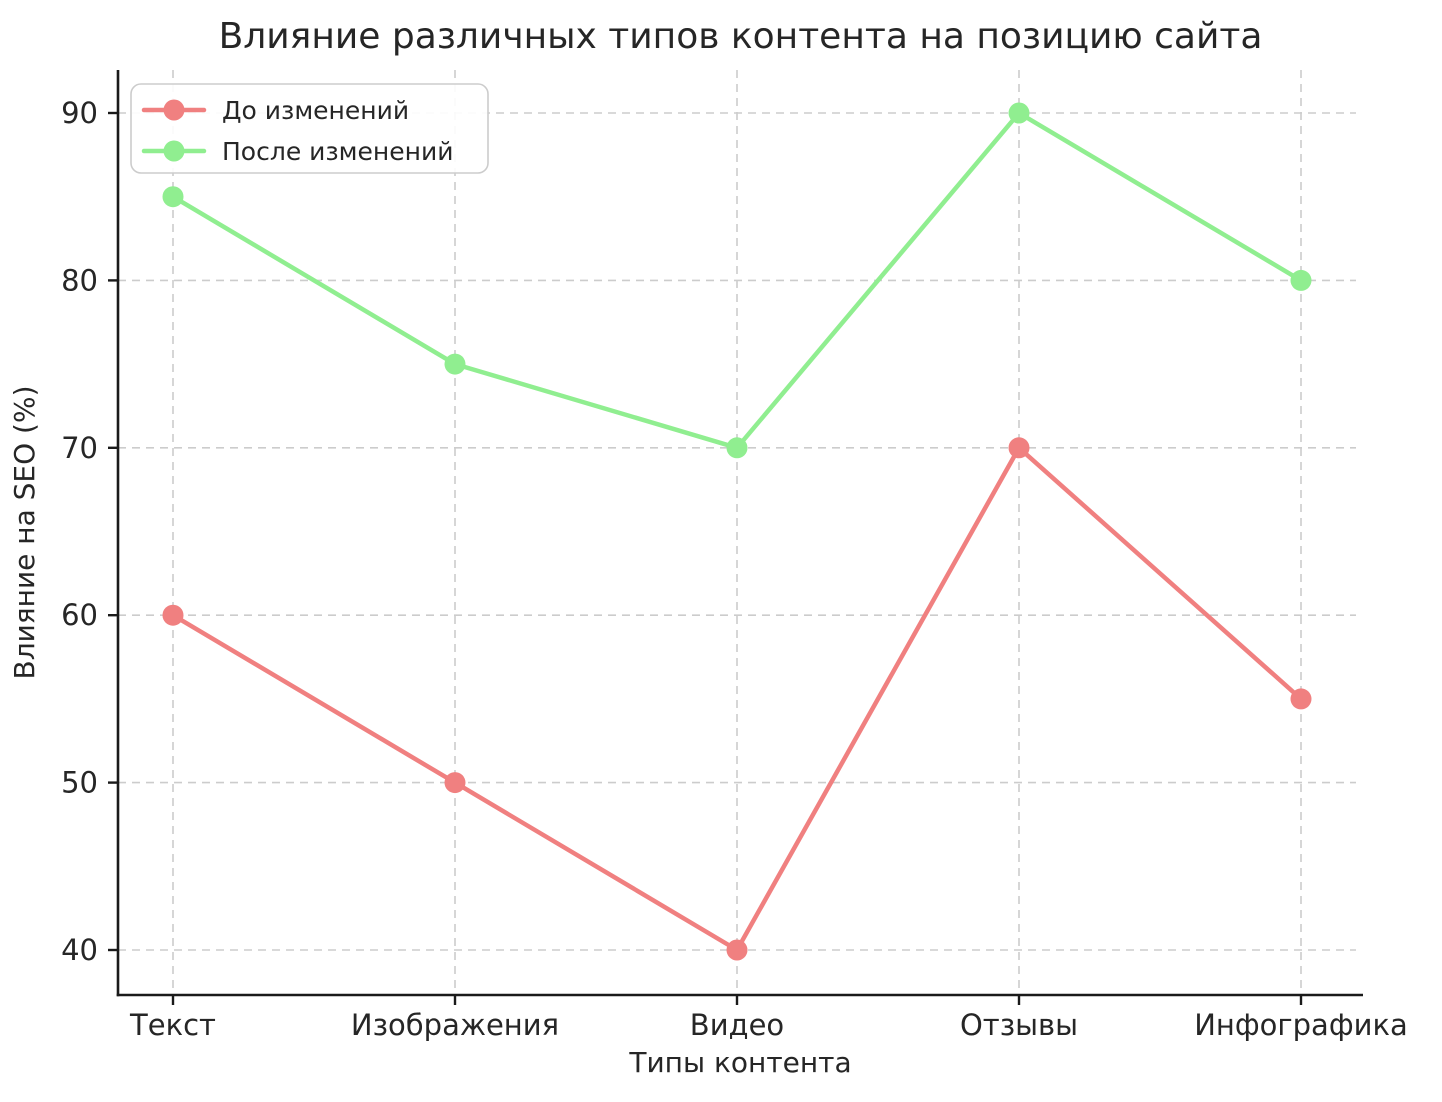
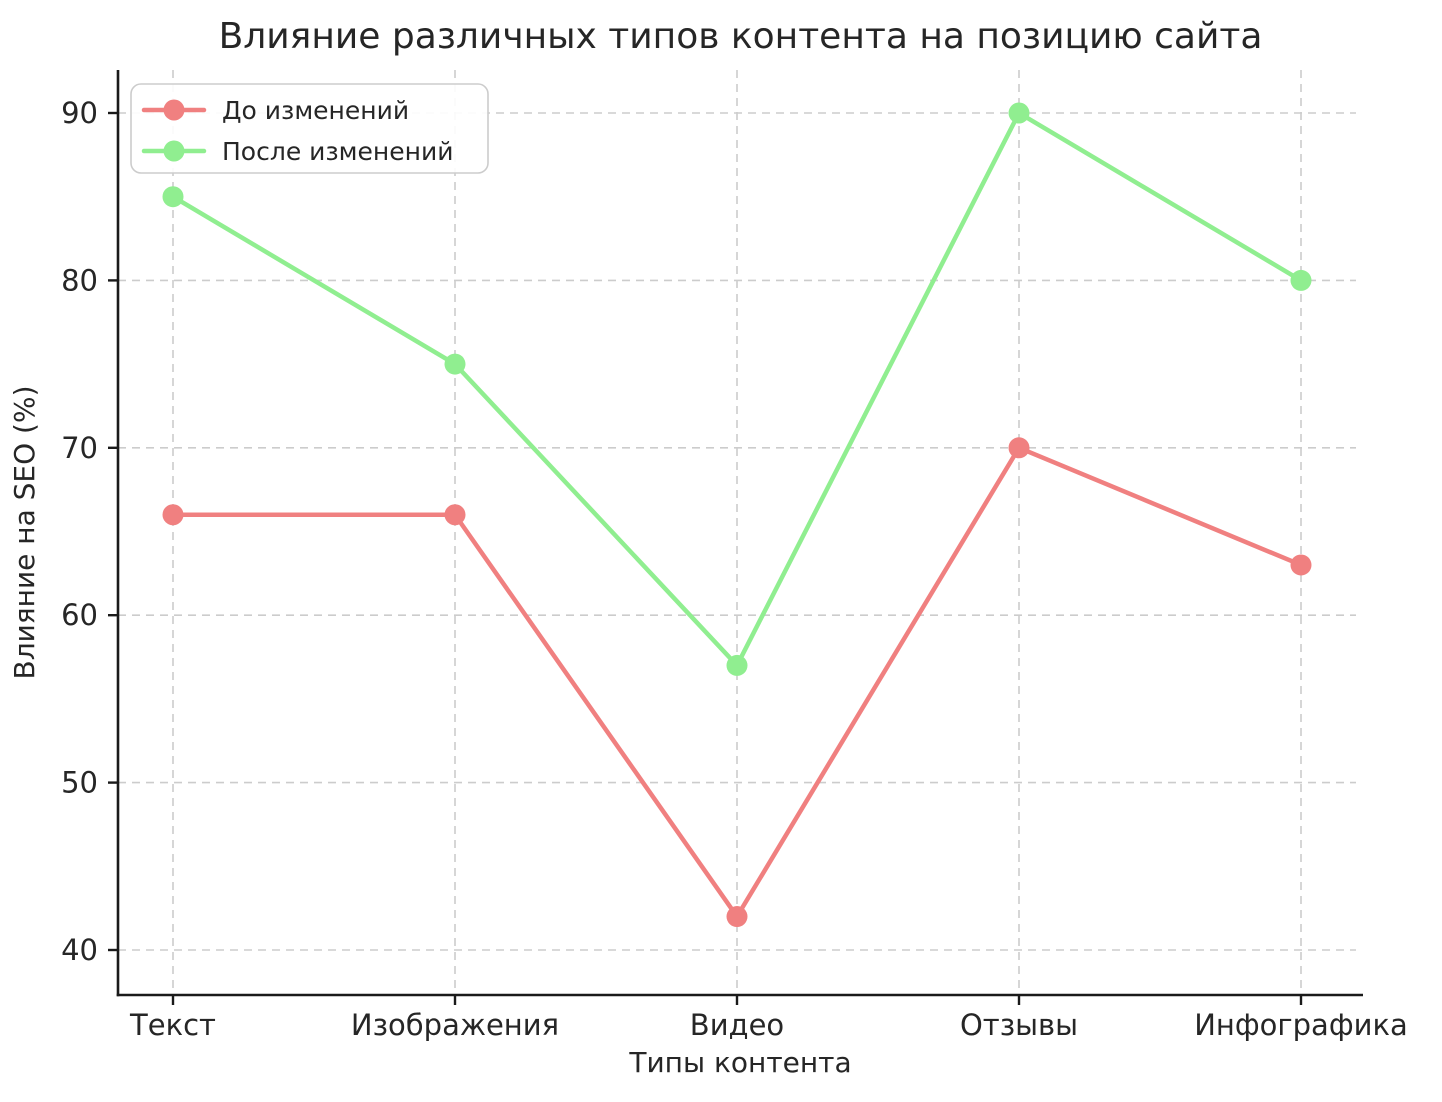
До изменений/Текст: 60 -> 66
До изменений/Изображения: 50 -> 66
До изменений/Видео: 40 -> 42
После изменений/Видео: 70 -> 57
До изменений/Инфографика: 55 -> 63
